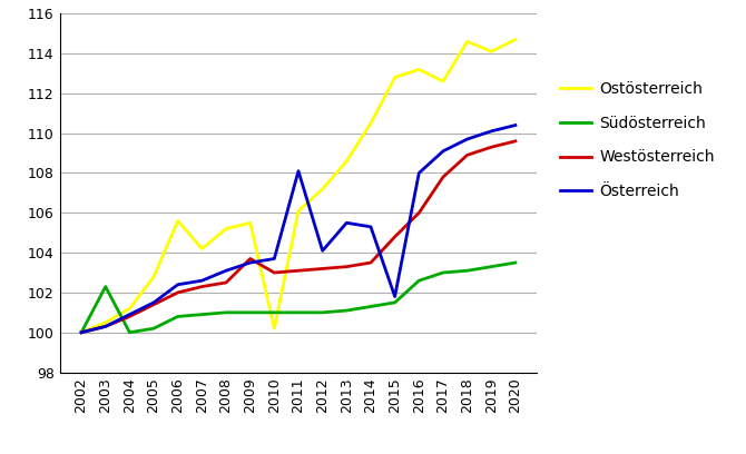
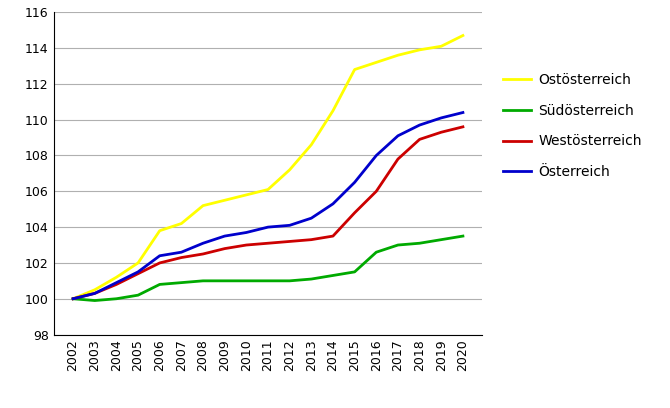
Südösterreich/2003: 102.3 -> 99.9
Ostösterreich/2005: 102.8 -> 102.0
Ostösterreich/2006: 105.6 -> 103.8
Westösterreich/2009: 103.7 -> 102.8
Ostösterreich/2010: 100.2 -> 105.8
Österreich/2011: 108.1 -> 104.0
Österreich/2013: 105.5 -> 104.5
Österreich/2015: 101.8 -> 106.5
Ostösterreich/2017: 112.6 -> 113.6
Ostösterreich/2018: 114.6 -> 113.9
